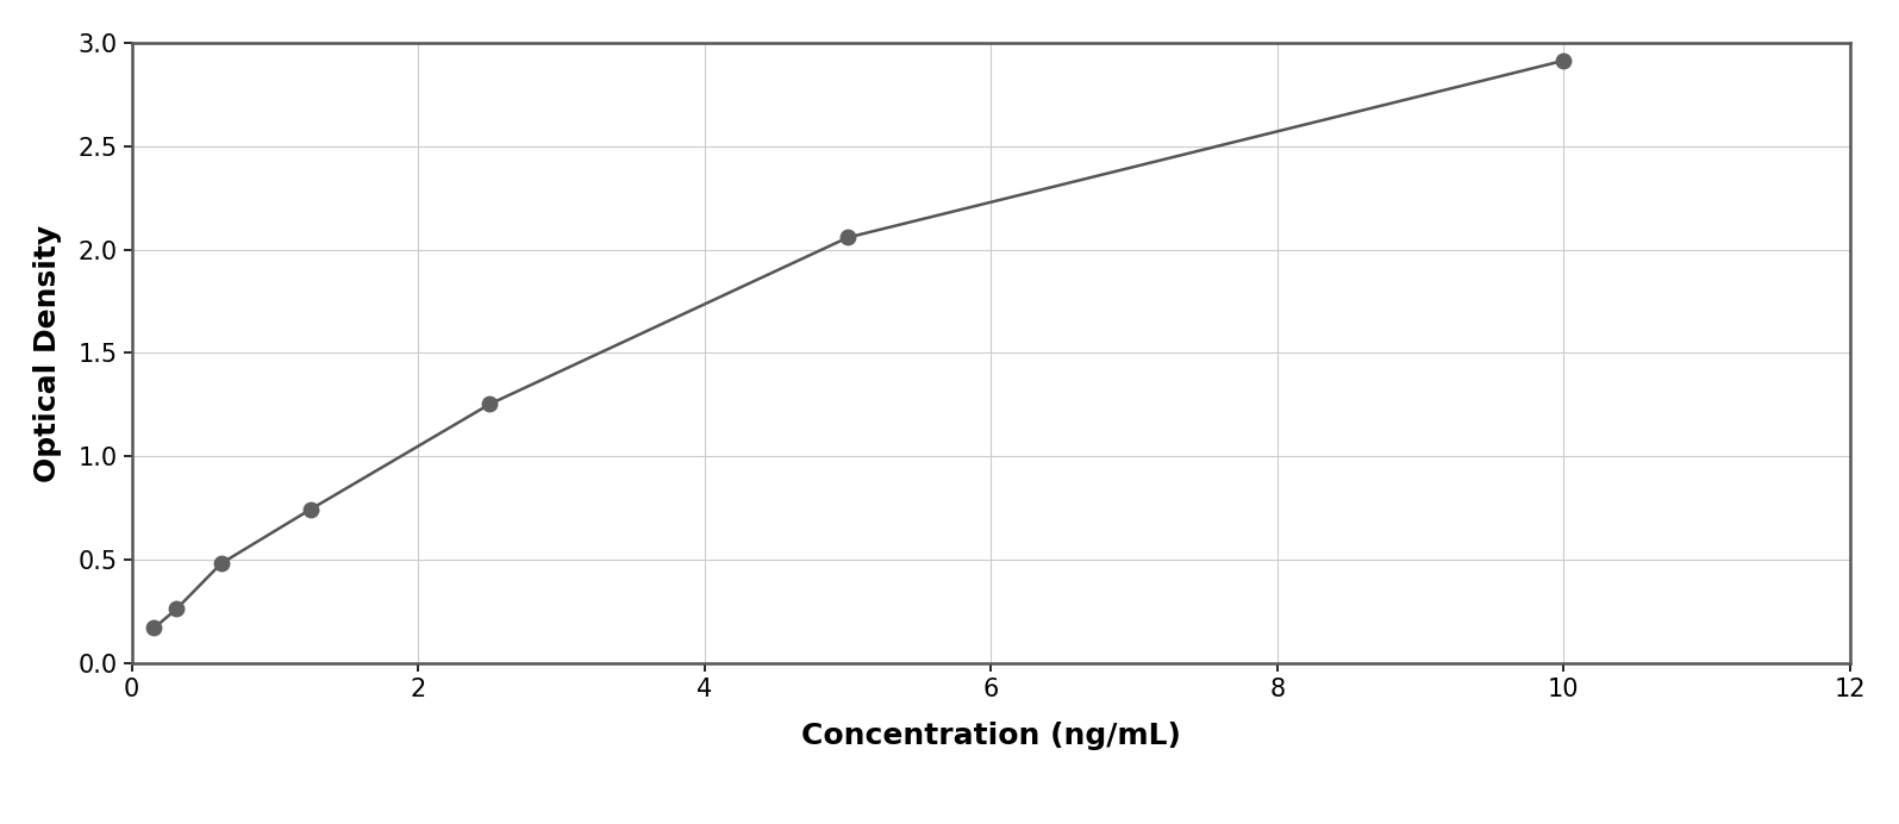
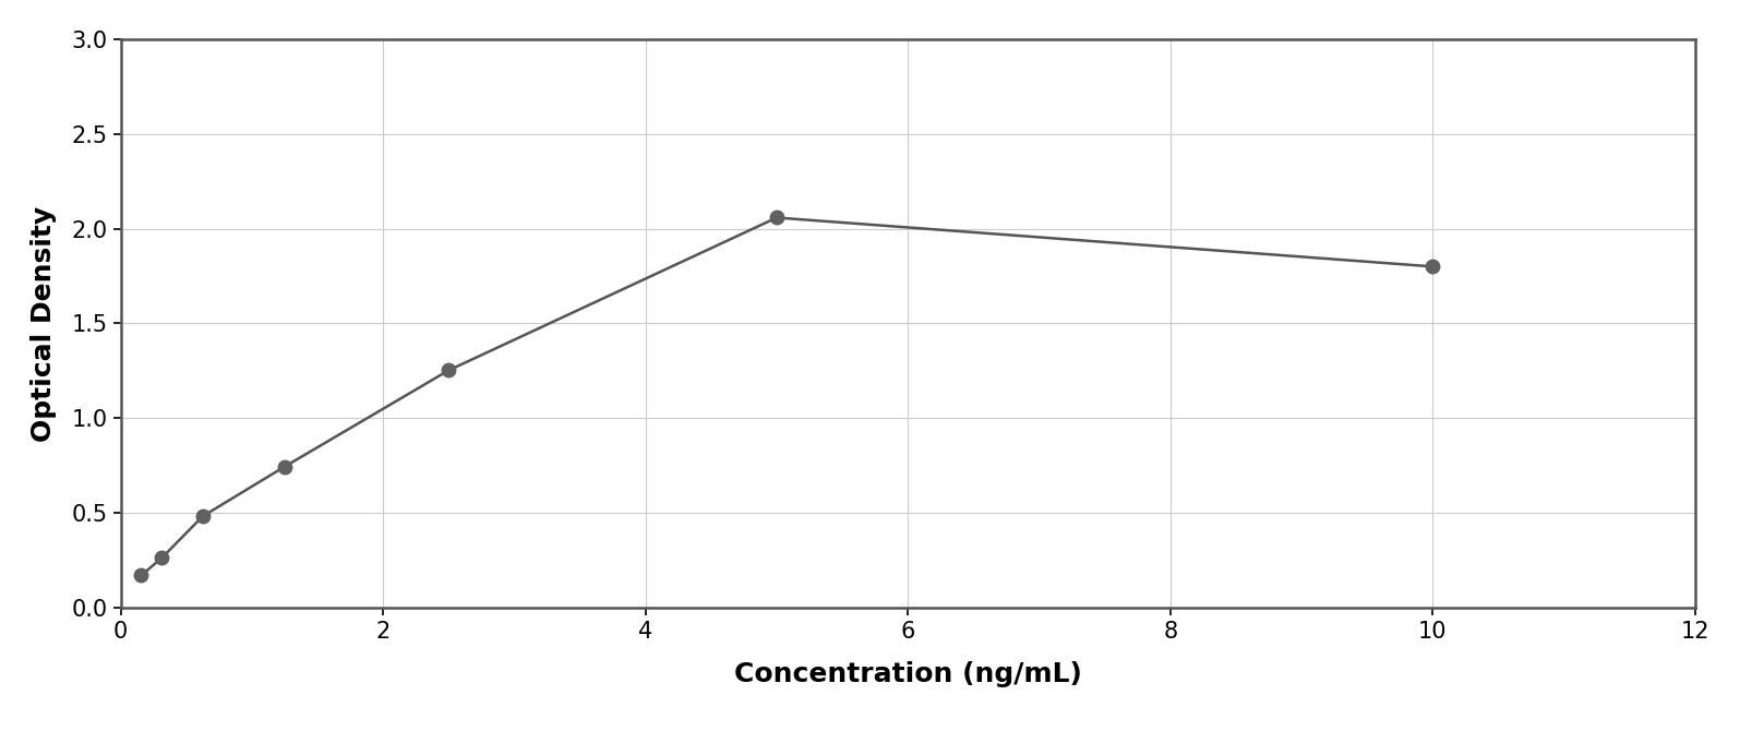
10: 2.91 -> 1.80
